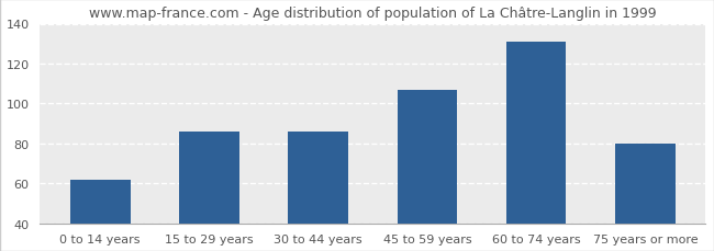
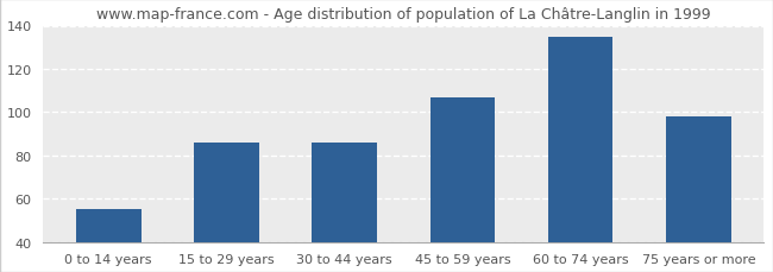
0 to 14 years: 62 -> 55
60 to 74 years: 131 -> 135
75 years or more: 80 -> 98
